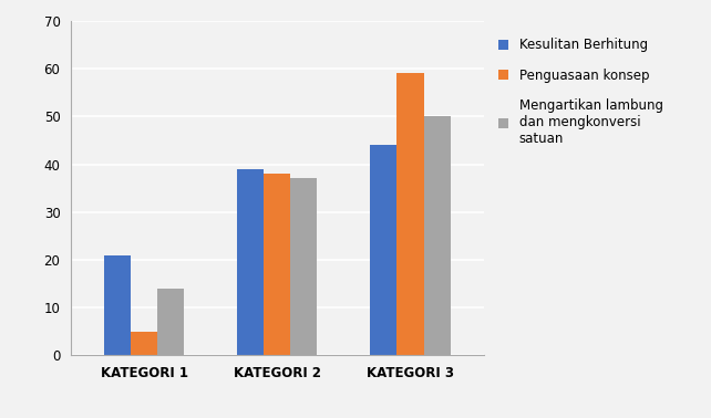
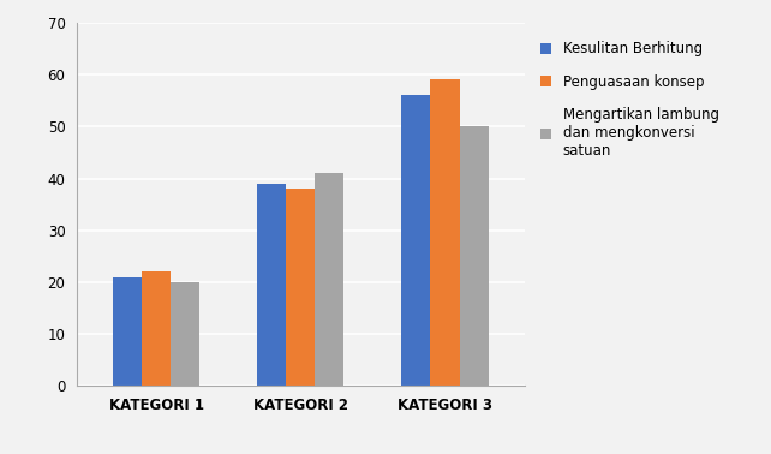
Penguasaan konsep/KATEGORI 1: 5 -> 22
Mengartikan lambung dan mengkonversi satuan/KATEGORI 1: 14 -> 20
Mengartikan lambung dan mengkonversi satuan/KATEGORI 2: 37 -> 41
Kesulitan Berhitung/KATEGORI 3: 44 -> 56
